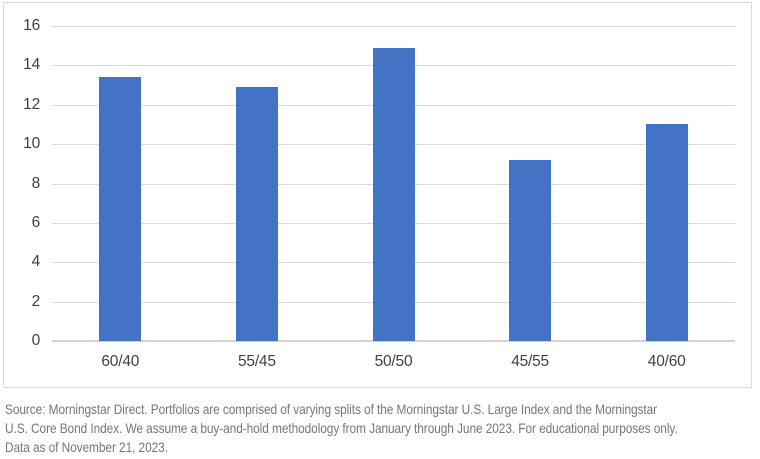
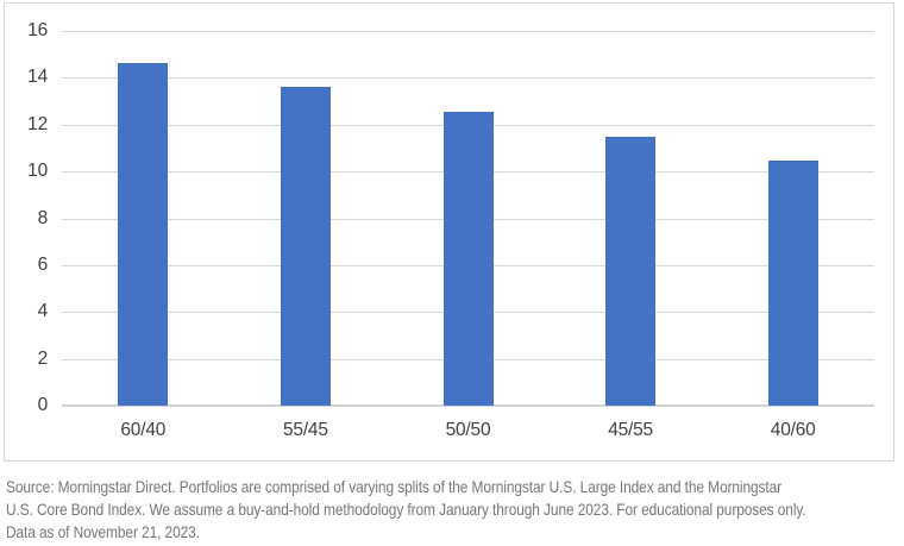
60/40: 13.4 -> 14.7
55/45: 12.9 -> 13.6
50/50: 14.9 -> 12.6
45/55: 9.2 -> 11.5
40/60: 11.0 -> 10.4
